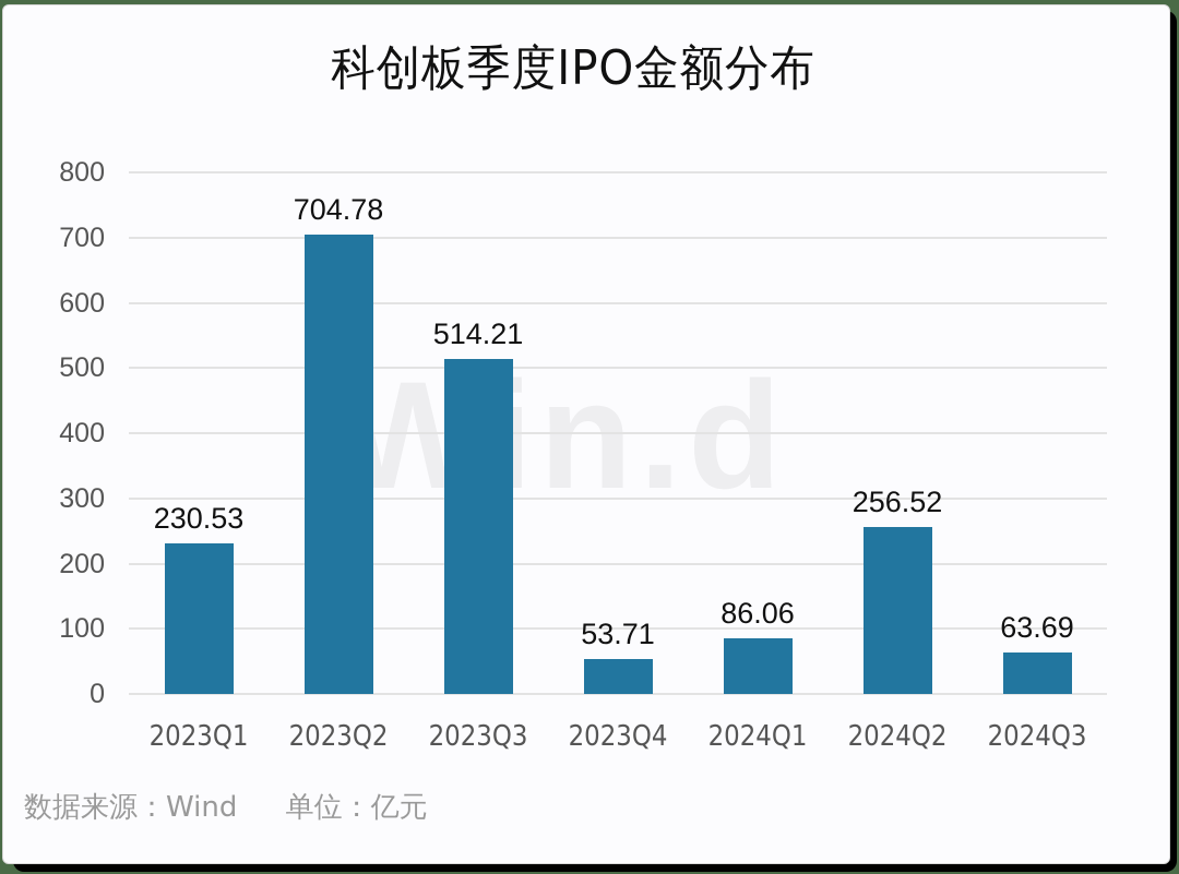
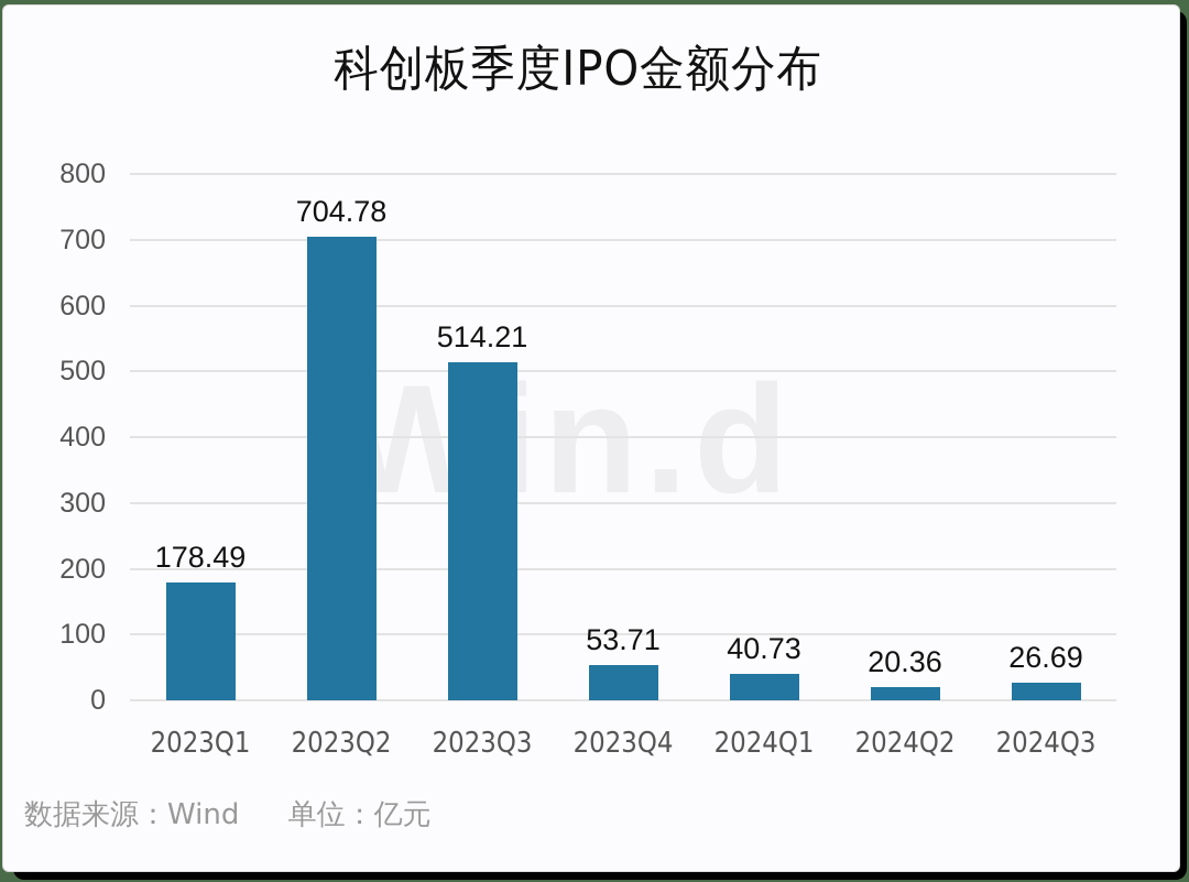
2023Q1: 230.53 -> 178.49
2024Q1: 86.06 -> 40.73
2024Q2: 256.52 -> 20.36
2024Q3: 63.69 -> 26.69
